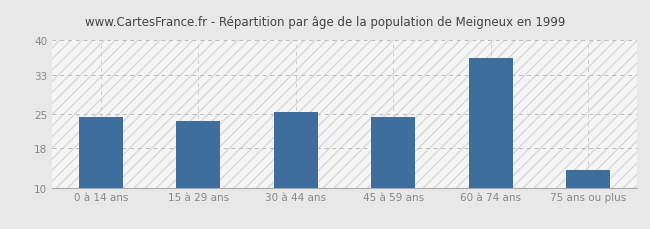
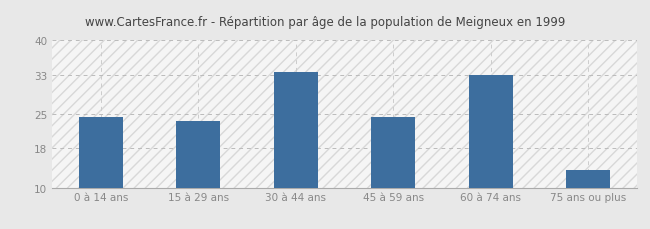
30 à 44 ans: 25.5 -> 33.5
60 à 74 ans: 36.5 -> 33.0
